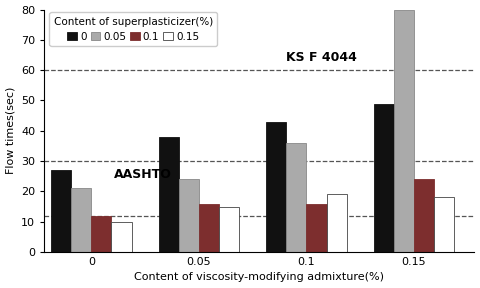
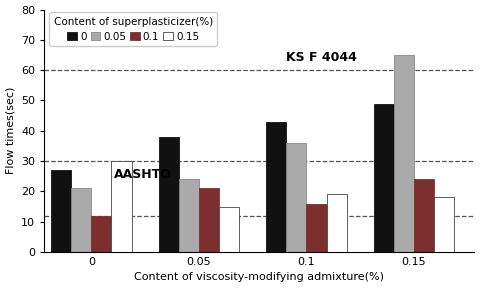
0.15/0: 10 -> 30
0.1/0.05: 16 -> 21
0.05/0.15: 80 -> 65
